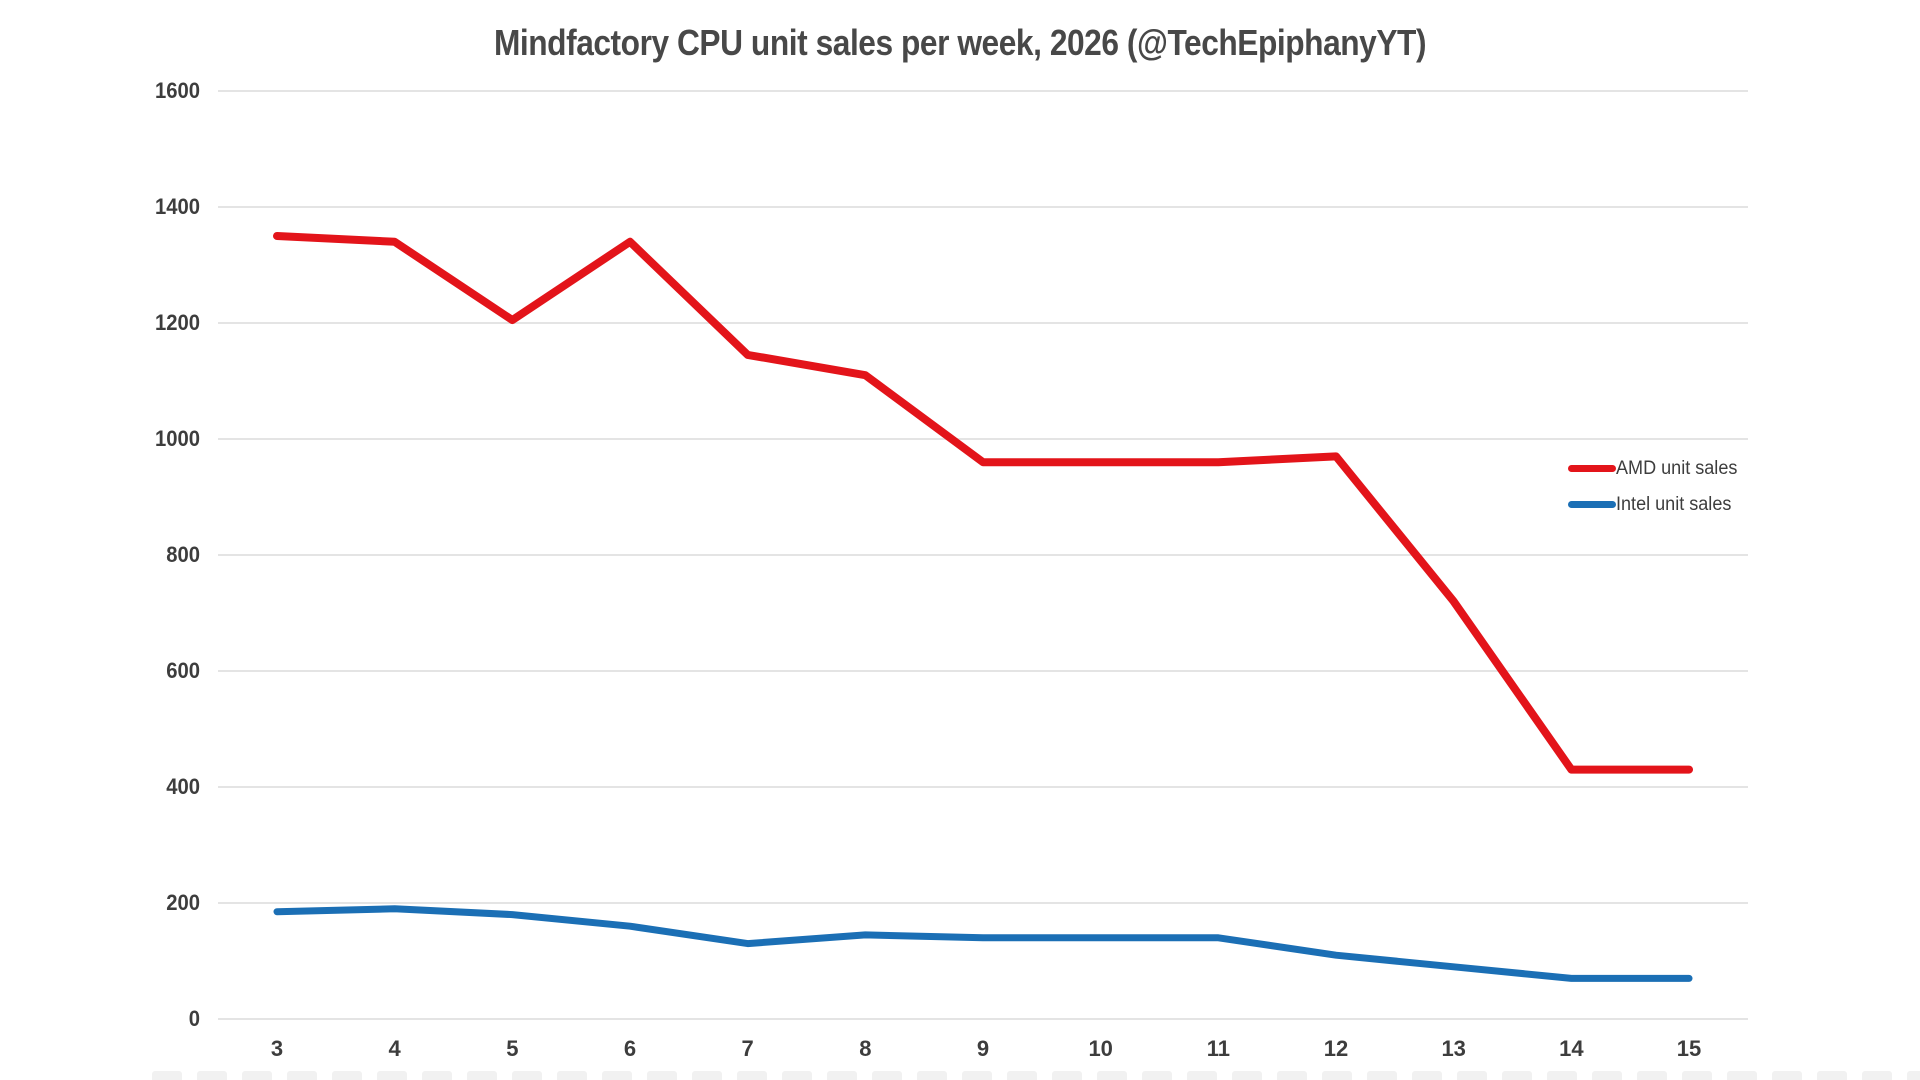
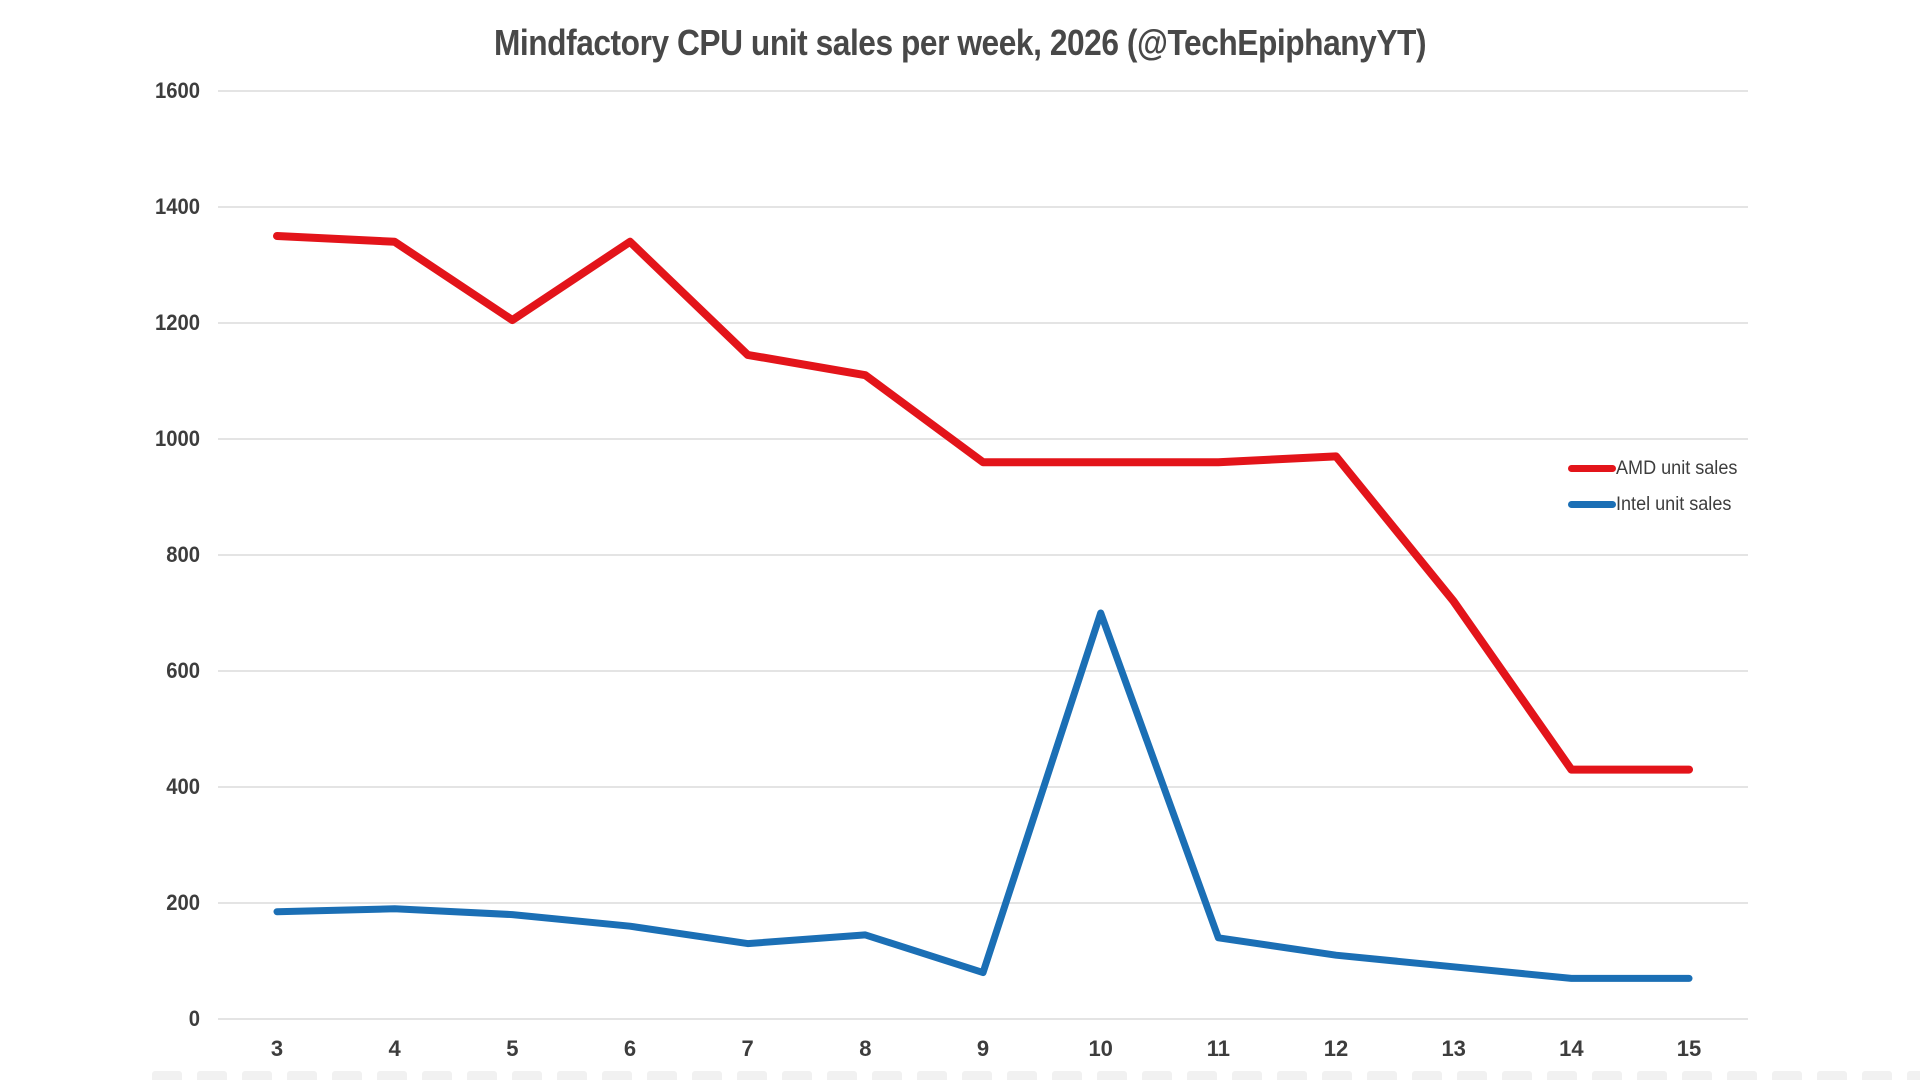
Intel unit sales/9: 140 -> 80
Intel unit sales/10: 140 -> 700
